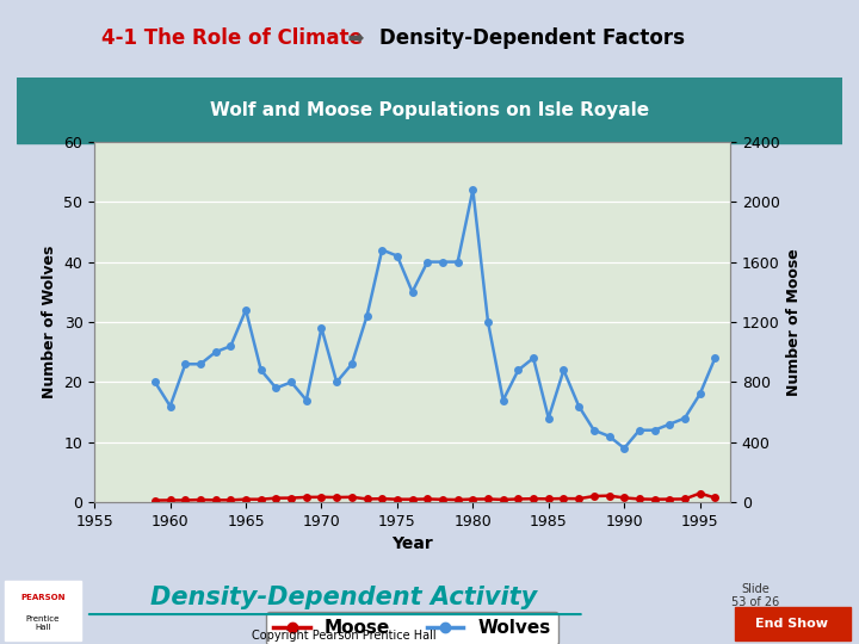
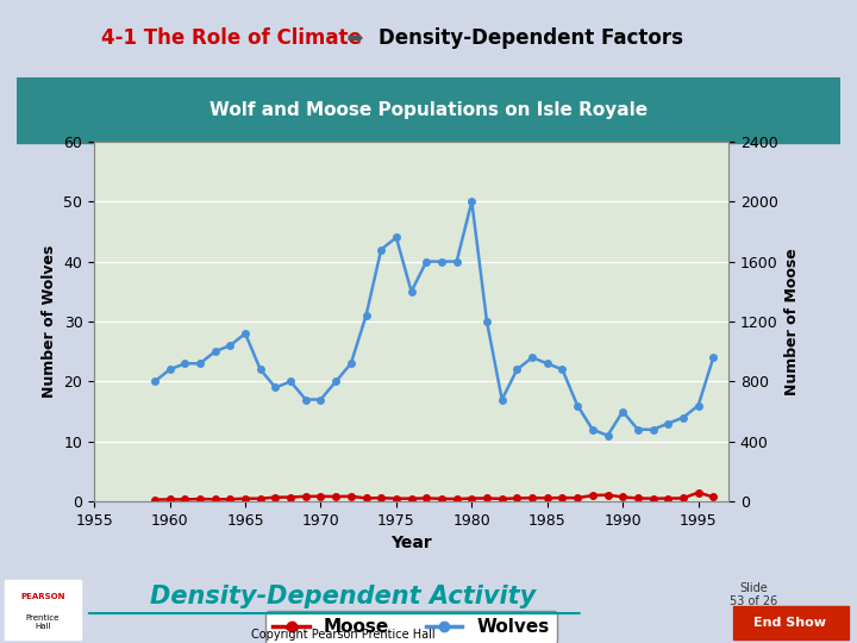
Wolves/1960: 16 -> 22
Wolves/1965: 32 -> 28
Wolves/1970: 29 -> 17
Wolves/1975: 41 -> 44
Wolves/1980: 52 -> 50
Wolves/1985: 14 -> 23
Wolves/1990: 9 -> 15
Wolves/1995: 18 -> 16
